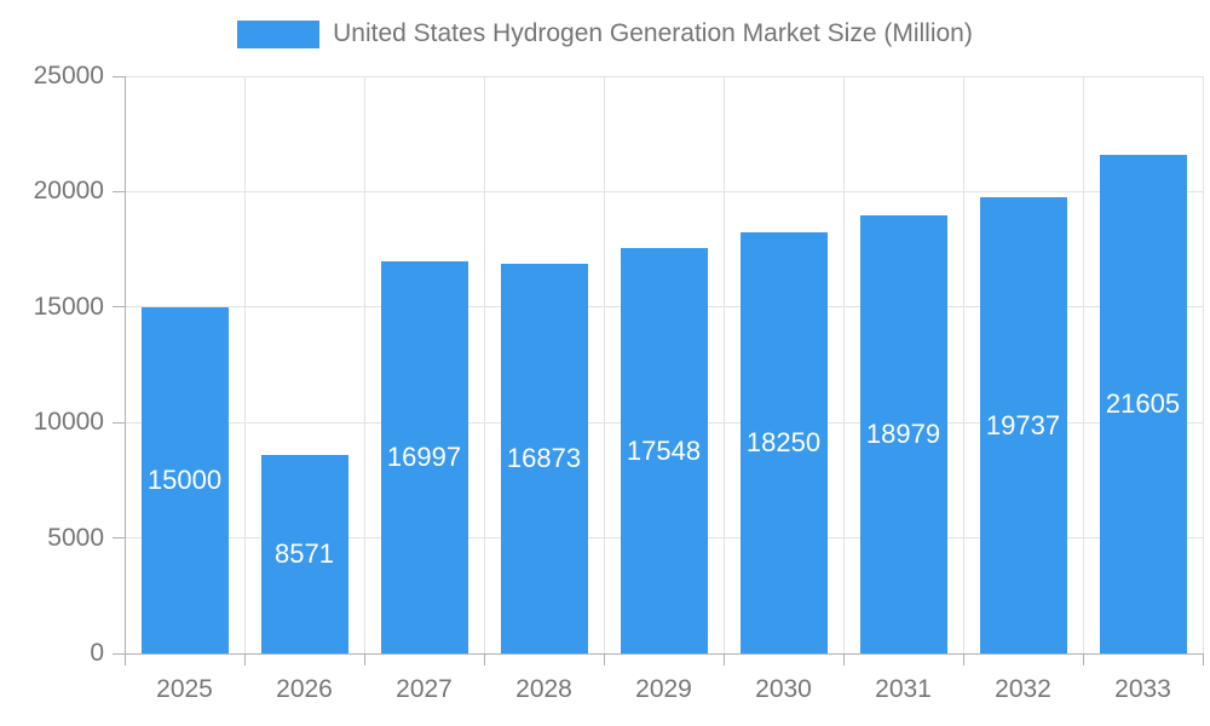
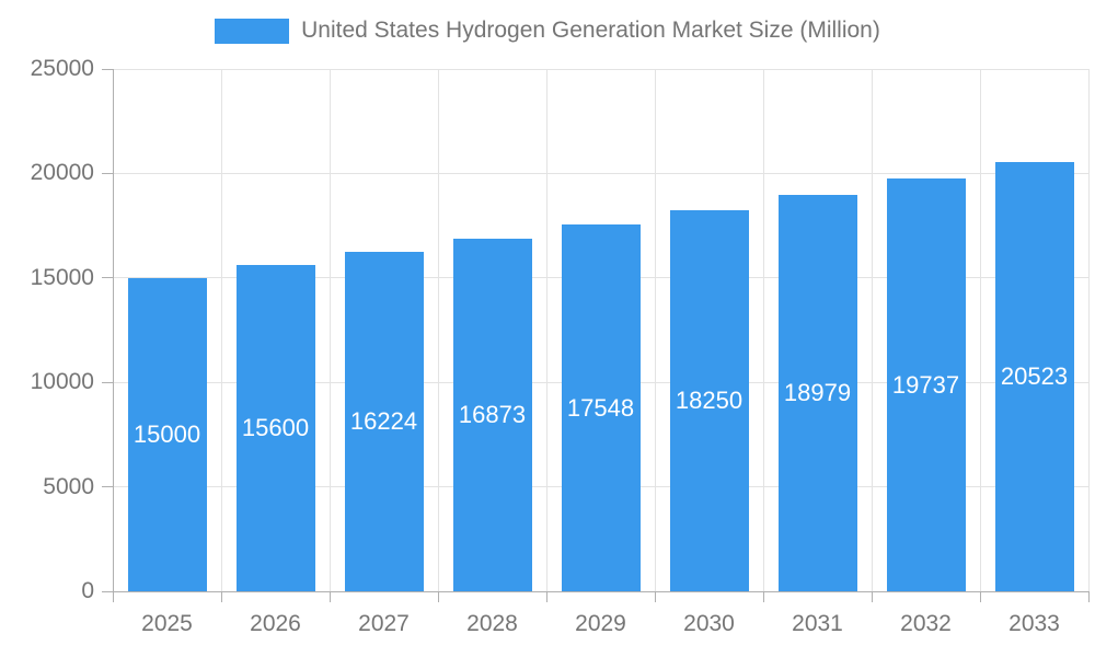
2026: 8571 -> 15600
2027: 16997 -> 16224
2033: 21605 -> 20523
